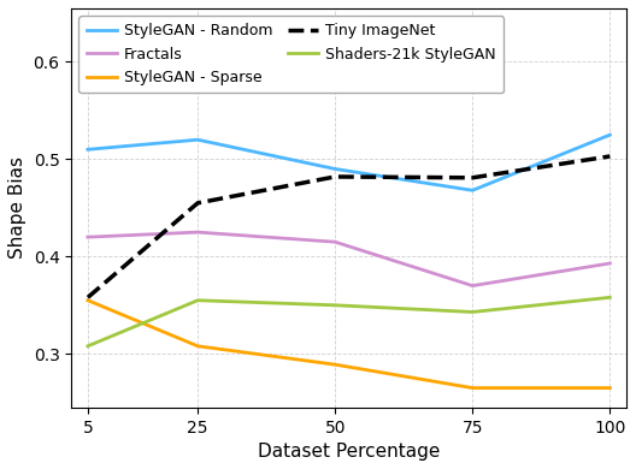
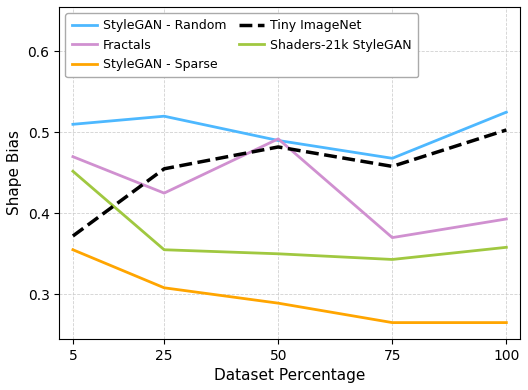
Shaders-21k StyleGAN/5: 0.308 -> 0.452
Fractals/5: 0.420 -> 0.470
Tiny ImageNet/5: 0.358 -> 0.372
Fractals/50: 0.415 -> 0.492
Tiny ImageNet/75: 0.481 -> 0.458
